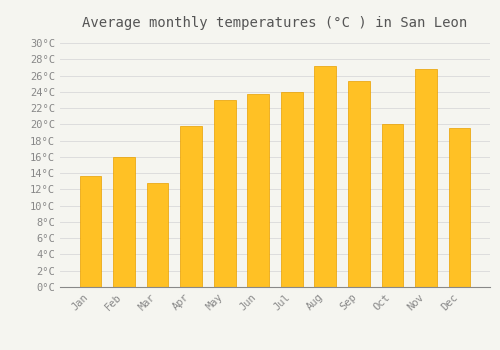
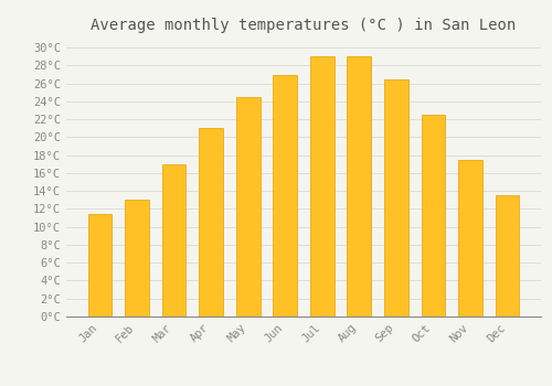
Jan: 13.6°C -> 11.5°C
Feb: 16.0°C -> 13.0°C
Mar: 12.8°C -> 17.0°C
Apr: 19.8°C -> 21.0°C
May: 23.0°C -> 24.5°C
Jun: 23.8°C -> 27.0°C
Jul: 24.0°C -> 29.0°C
Aug: 27.2°C -> 29.0°C
Sep: 25.4°C -> 26.5°C
Oct: 20.0°C -> 22.5°C
Nov: 26.8°C -> 17.5°C
Dec: 19.6°C -> 13.5°C
